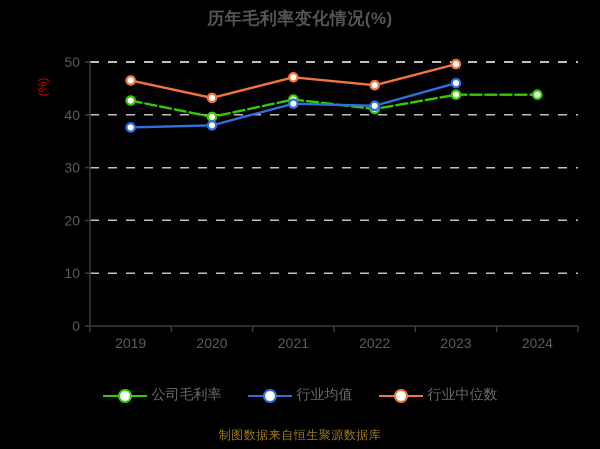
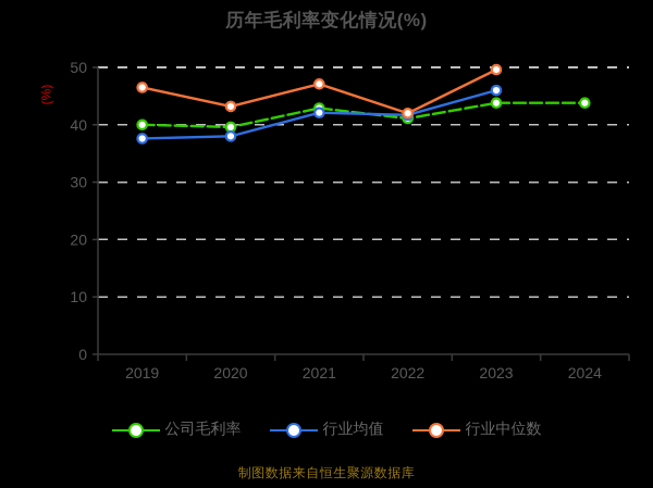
公司毛利率/2019: 43 -> 40
行业中位数/2022: 46 -> 42
